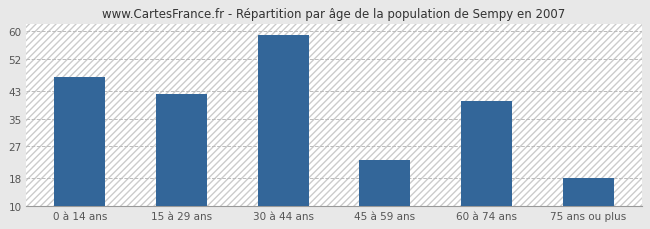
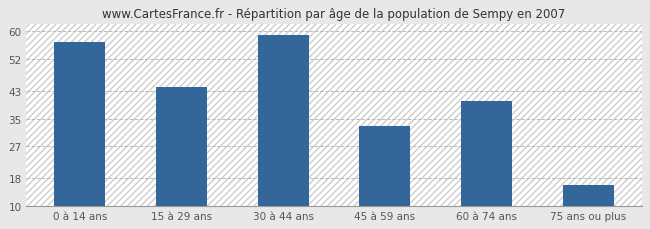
0 à 14 ans: 47 -> 57
15 à 29 ans: 42 -> 44
45 à 59 ans: 23 -> 33
75 ans ou plus: 18 -> 16
